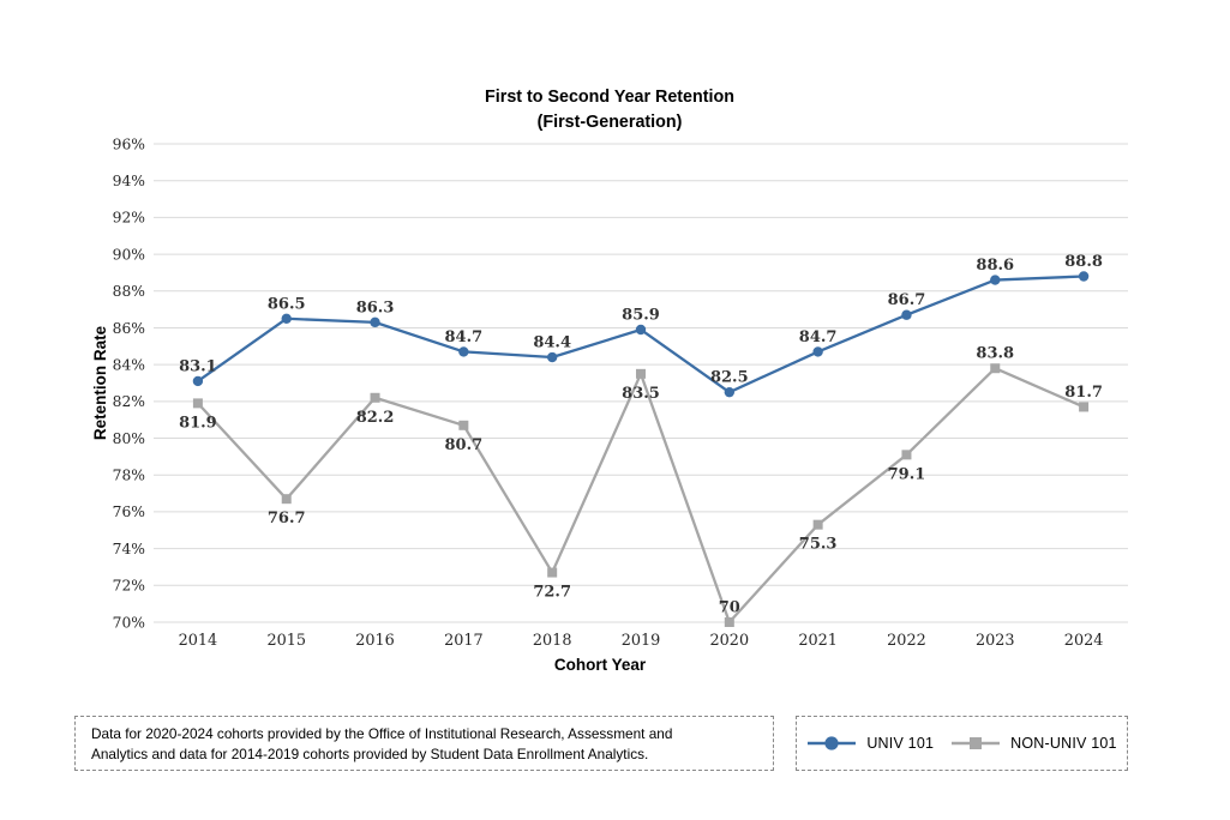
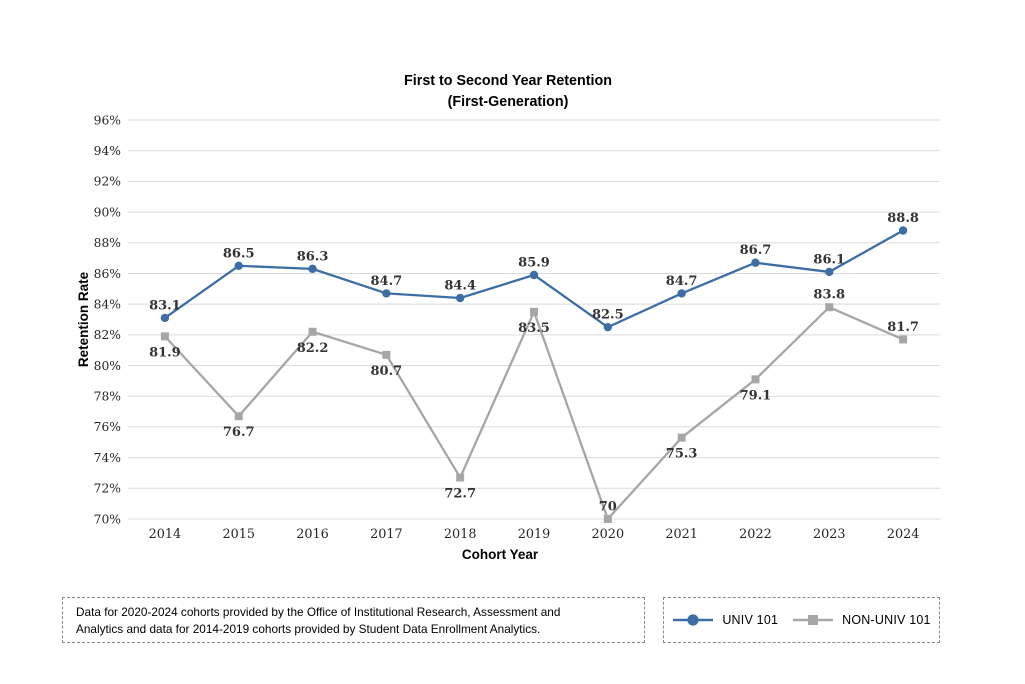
UNIV 101/2023: 88.6 -> 86.1
